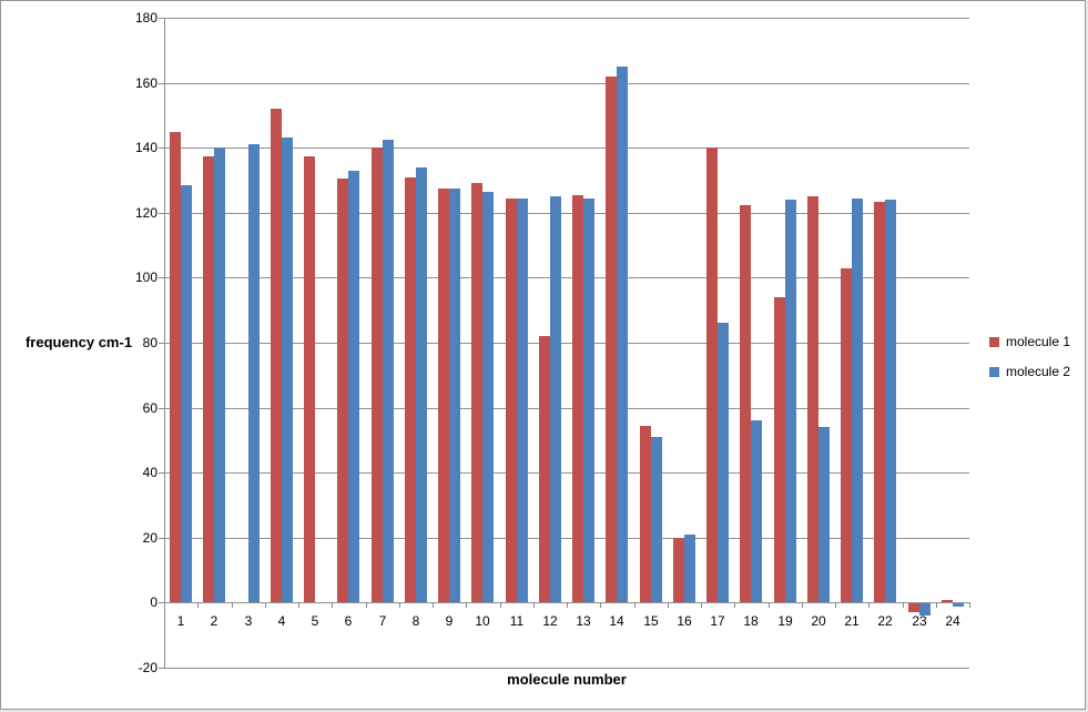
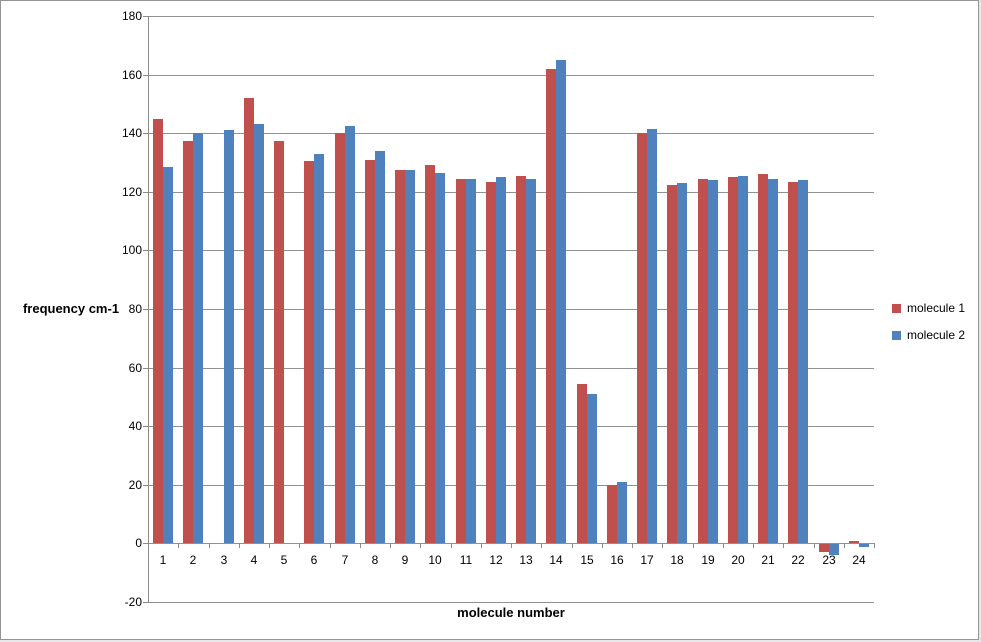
molecule 1/12: 82 -> 124
molecule 2/17: 86 -> 142
molecule 2/18: 56 -> 123
molecule 1/19: 94 -> 124
molecule 2/20: 54 -> 126
molecule 1/21: 103 -> 126
